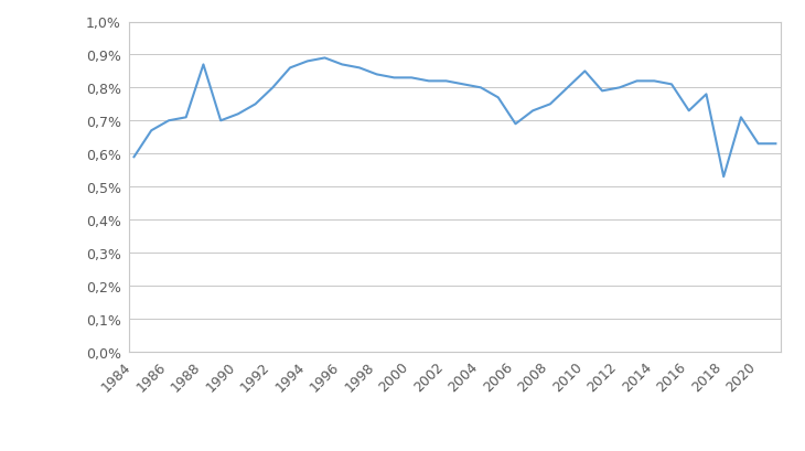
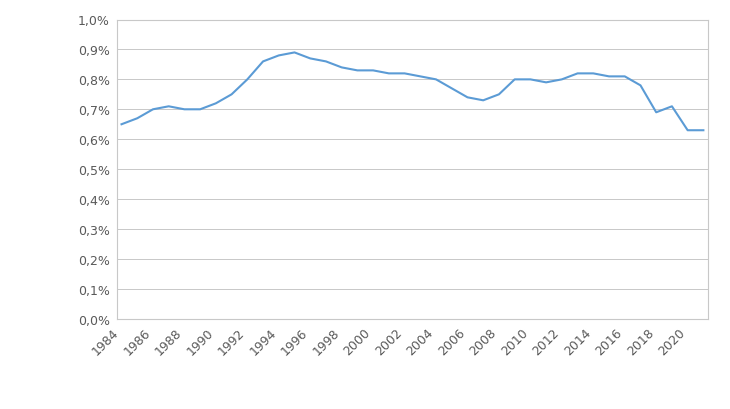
1984: 0,59% -> 0,65%
1988: 0,87% -> 0,70%
2006: 0,69% -> 0,74%
2010: 0,85% -> 0,80%
2016: 0,73% -> 0,81%
2018: 0,53% -> 0,69%
